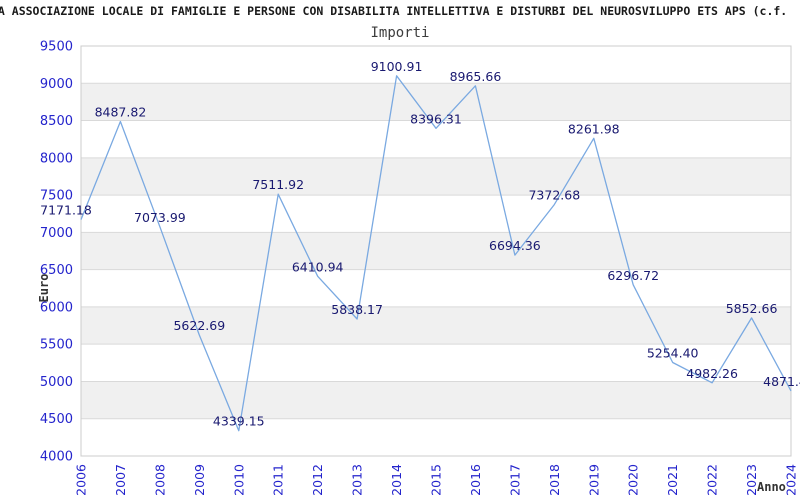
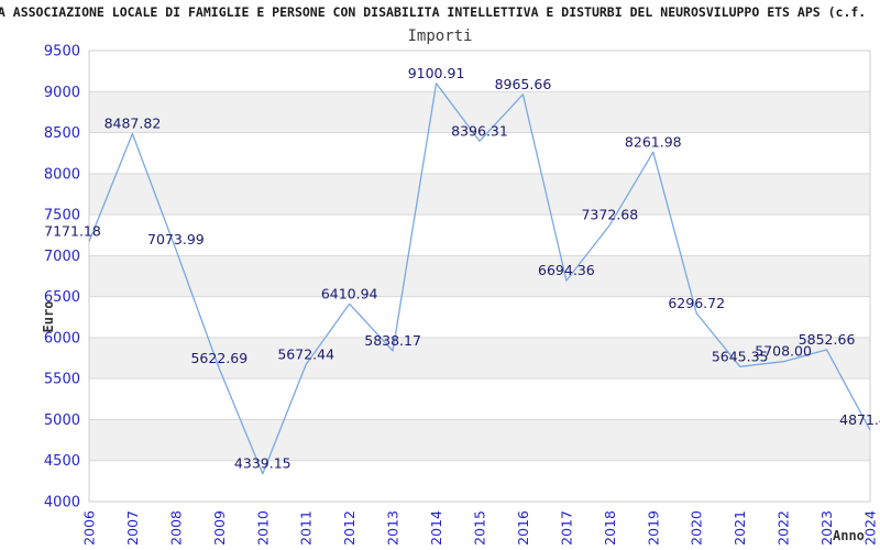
2011: 7511.92 -> 5672.44
2021: 5254.40 -> 5645.35
2022: 4982.26 -> 5708.00
